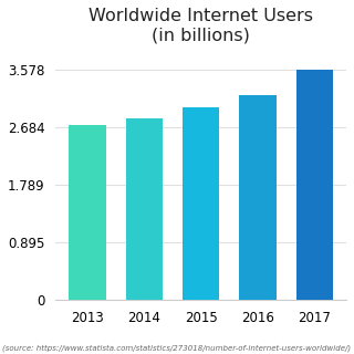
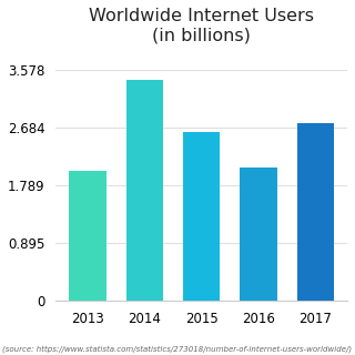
2013: 2.72 -> 2.02
2014: 2.82 -> 3.42
2015: 2.99 -> 2.62
2016: 3.18 -> 2.06
2017: 3.58 -> 2.76
